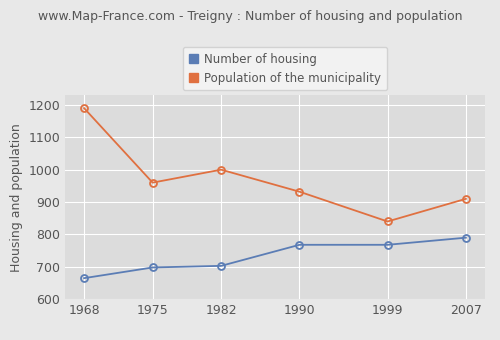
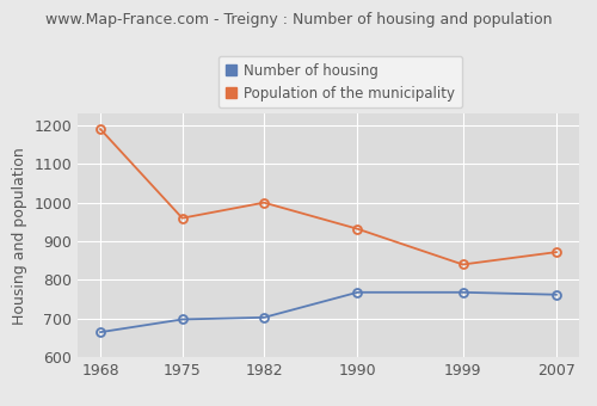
Number of housing/2007: 790 -> 762
Population of the municipality/2007: 910 -> 872
